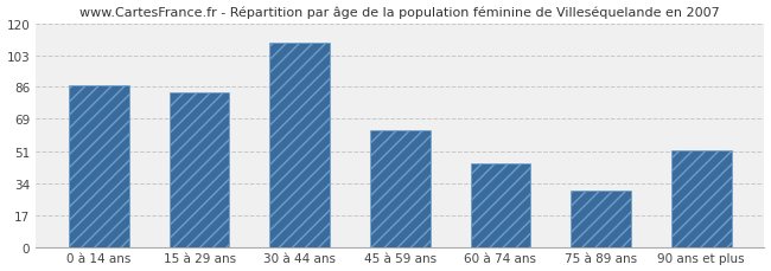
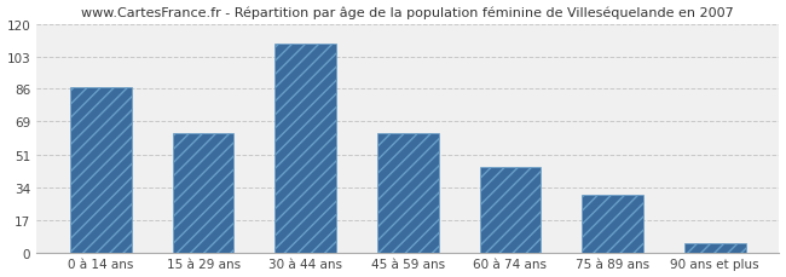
15 à 29 ans: 83 -> 63
90 ans et plus: 52 -> 5
